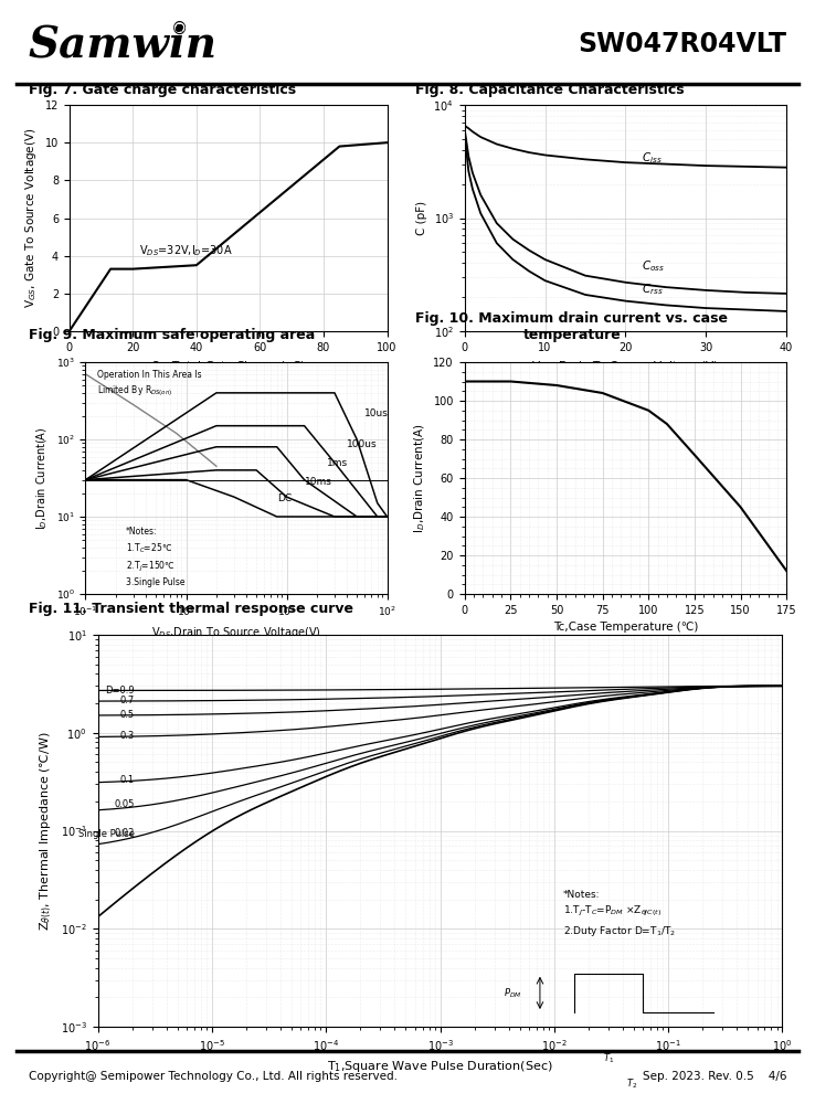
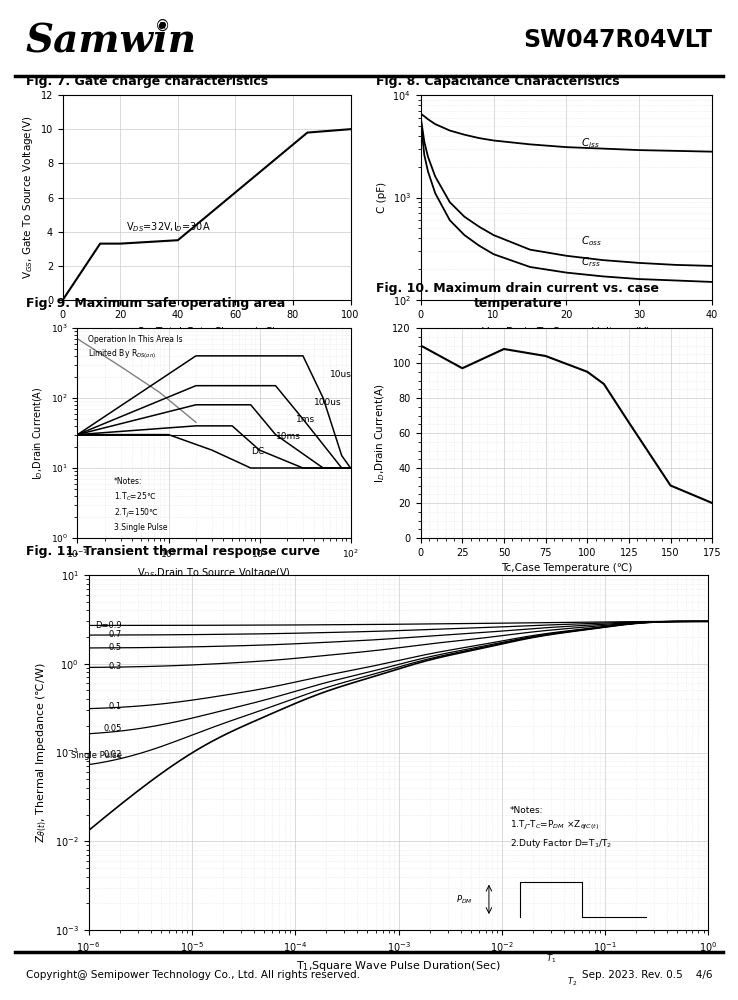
25: 110 -> 97
125: 72 -> 66
150: 45 -> 30
175: 12 -> 20
